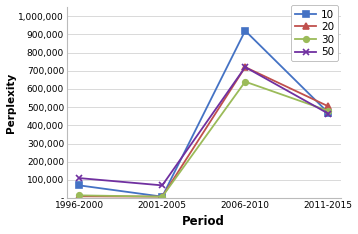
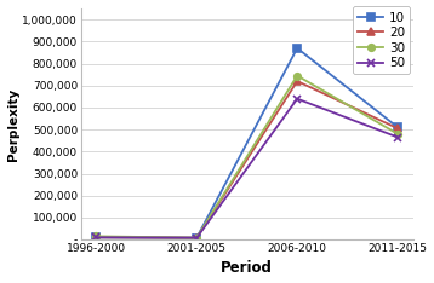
10/1996-2000: 70,000 -> 10,000
50/1996-2000: 110,000 -> 10,000
50/2001-2005: 70,000 -> 10,000
10/2006-2010: 920,000 -> 870,000
30/2006-2010: 640,000 -> 740,000
50/2006-2010: 720,000 -> 640,000
10/2011-2015: 470,000 -> 510,000
